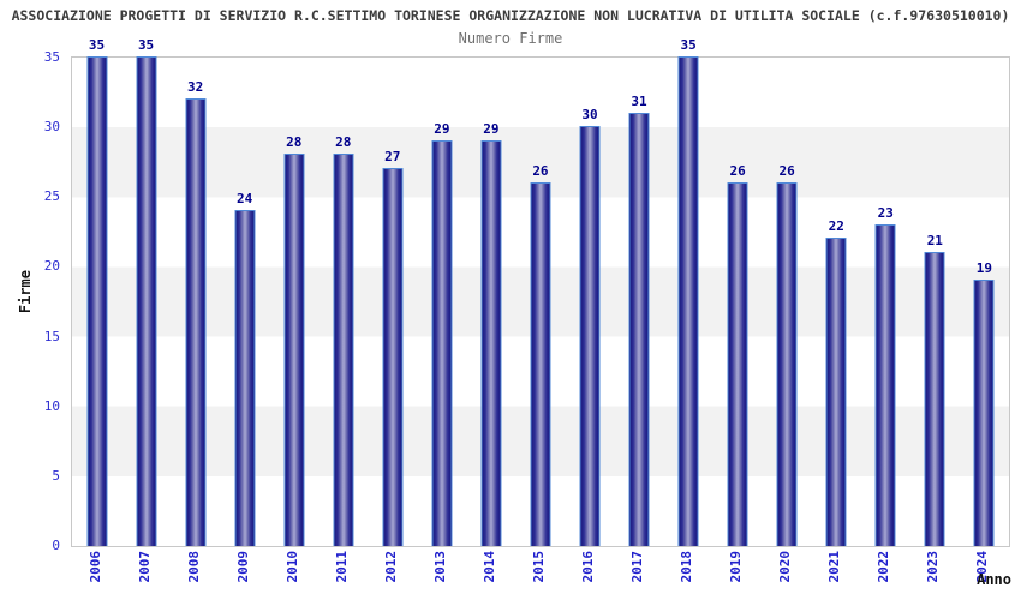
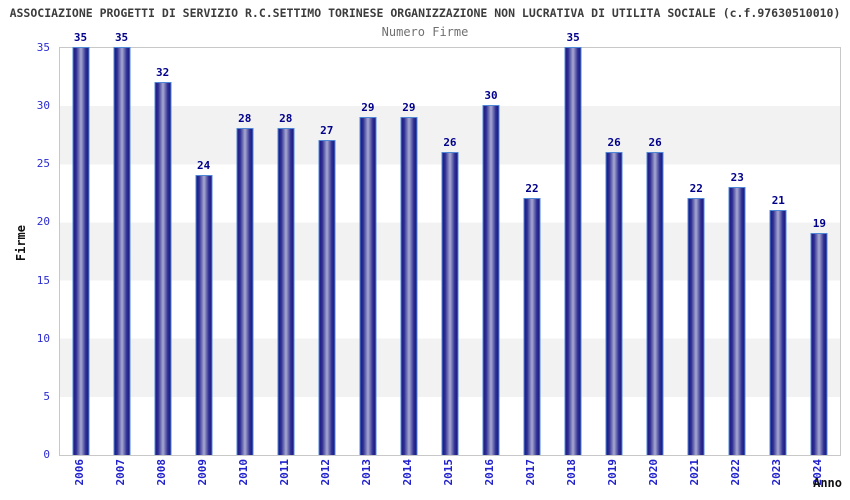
2017: 31 -> 22
